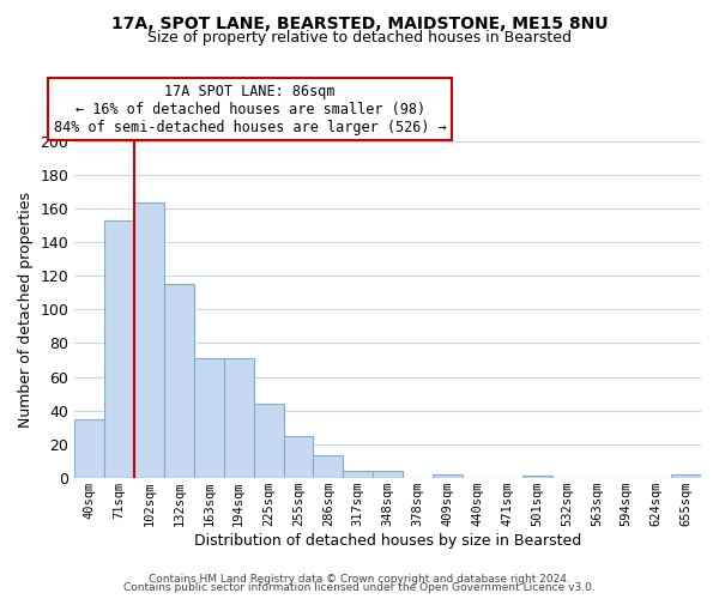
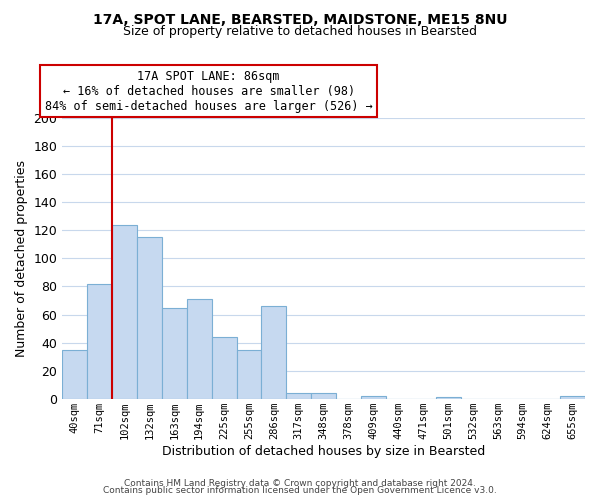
71sqm: 153 -> 82
102sqm: 164 -> 124
163sqm: 71 -> 65
255sqm: 25 -> 35
286sqm: 13 -> 66
